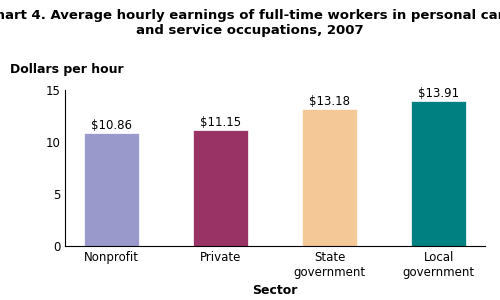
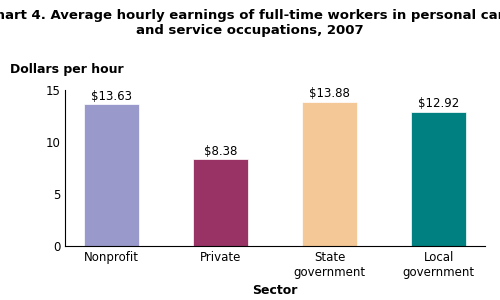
Nonprofit: $10.86 -> $13.63
Private: $11.15 -> $8.38
State government: $13.18 -> $13.88
Local government: $13.91 -> $12.92
